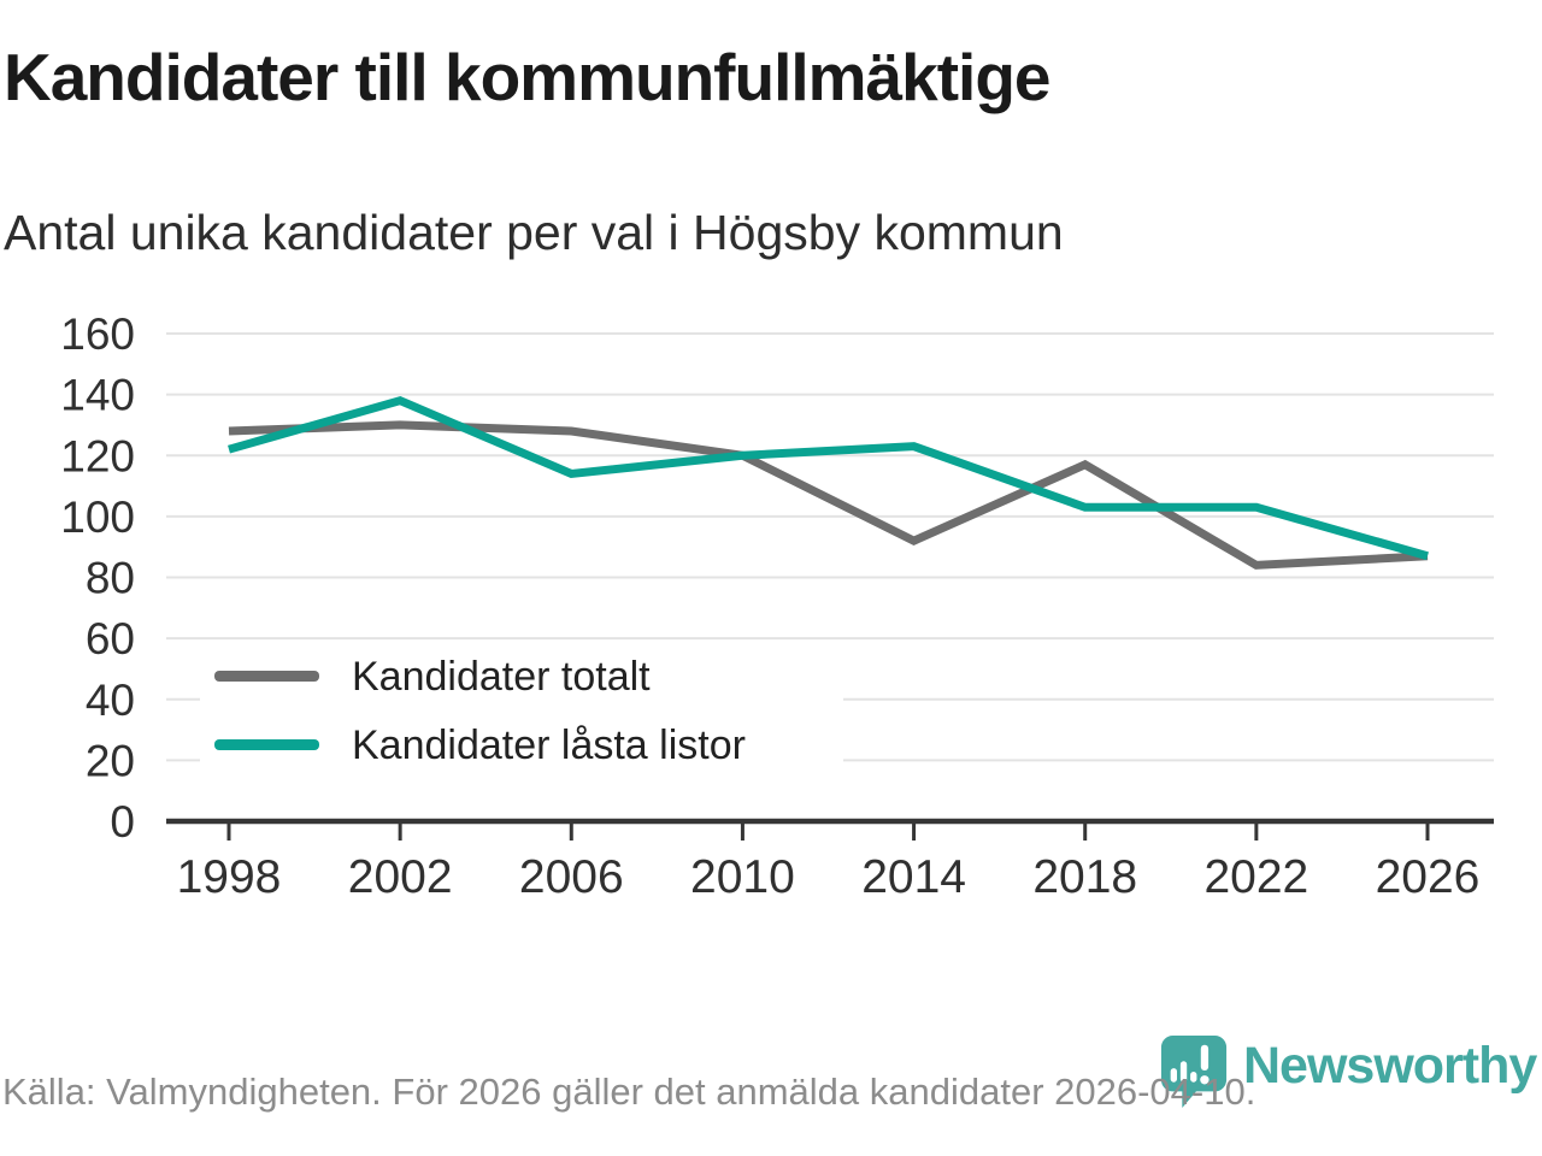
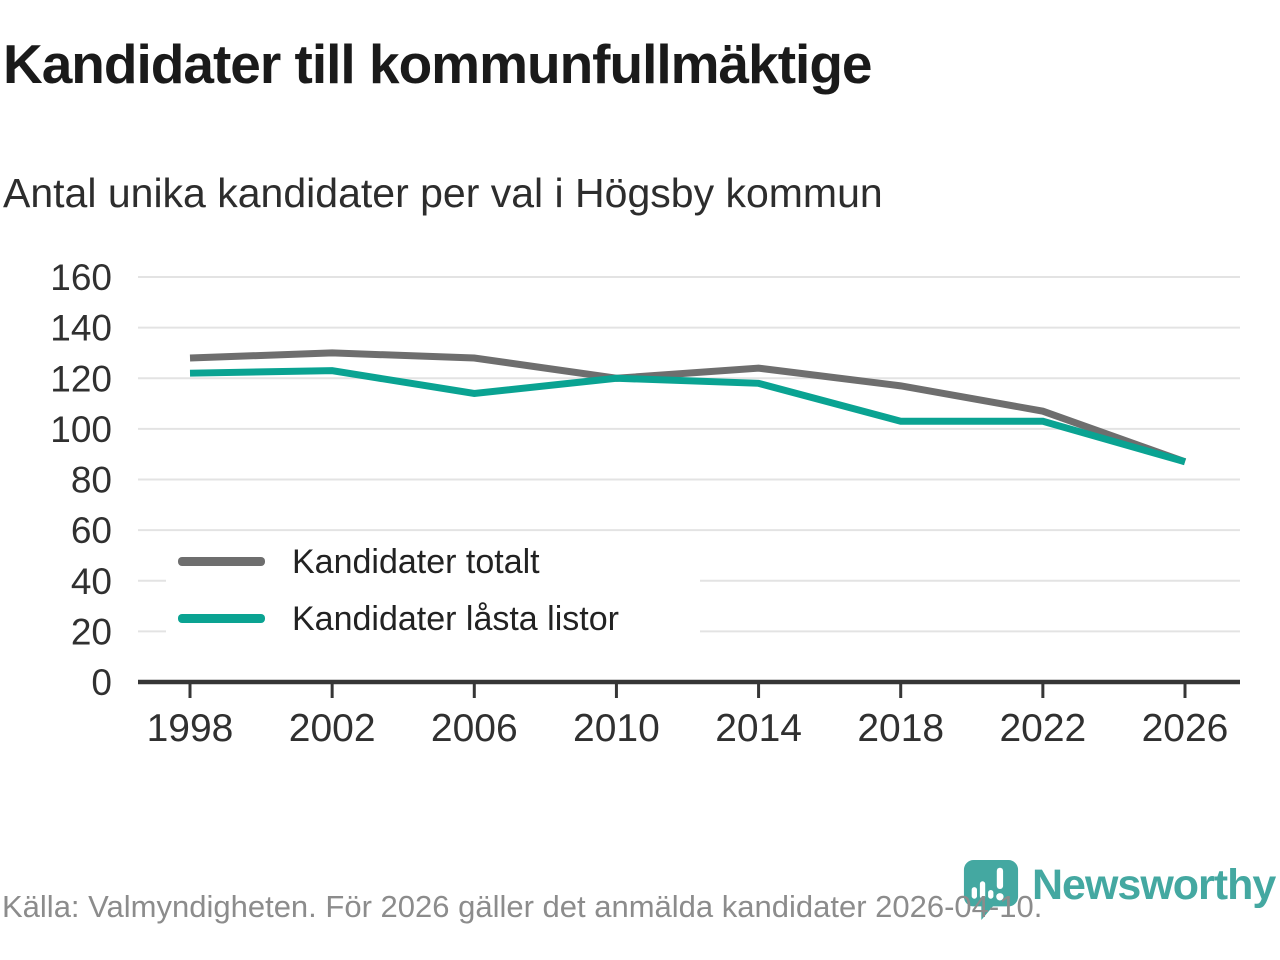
Kandidater låsta listor/2002: 138 -> 123
Kandidater totalt/2014: 92 -> 124
Kandidater låsta listor/2014: 123 -> 118
Kandidater totalt/2022: 84 -> 107
